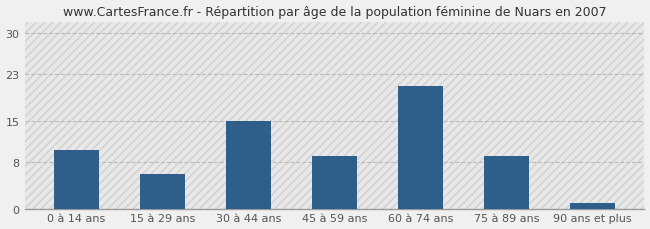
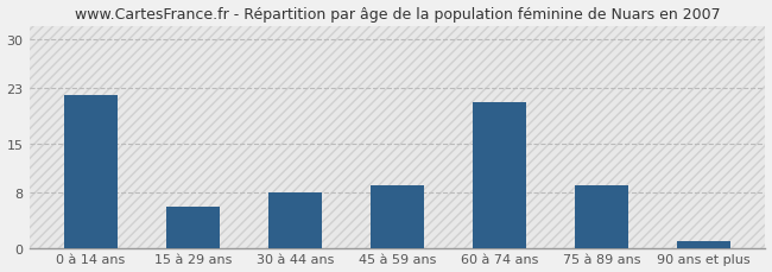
0 à 14 ans: 10 -> 22
30 à 44 ans: 15 -> 8
